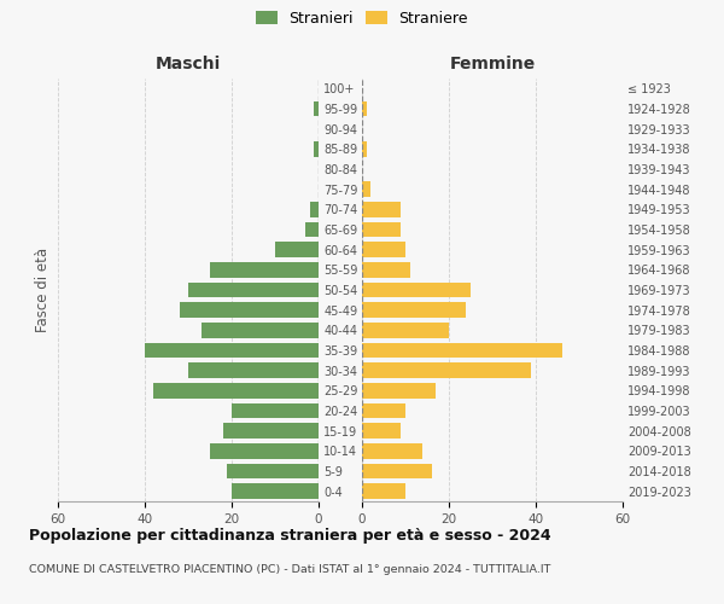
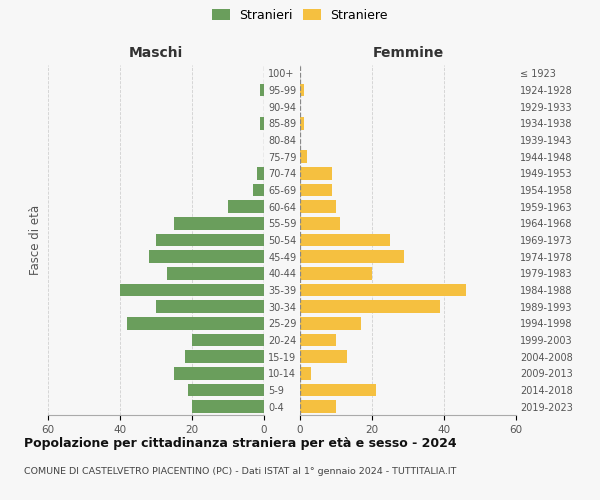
Femmine/1974-1978: 24 -> 29
Femmine/2004-2008: 9 -> 13
Femmine/2009-2013: 14 -> 3
Femmine/2014-2018: 16 -> 21
